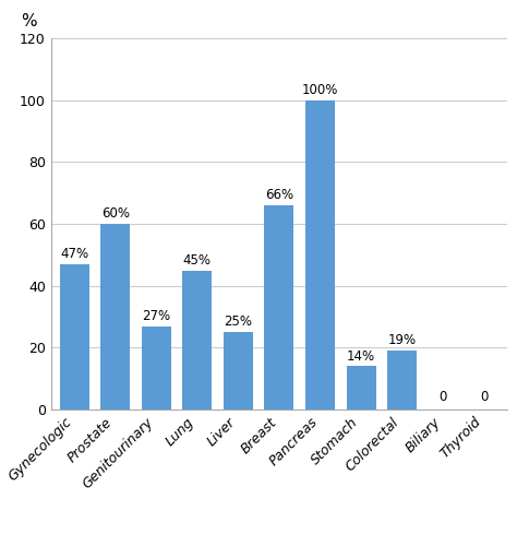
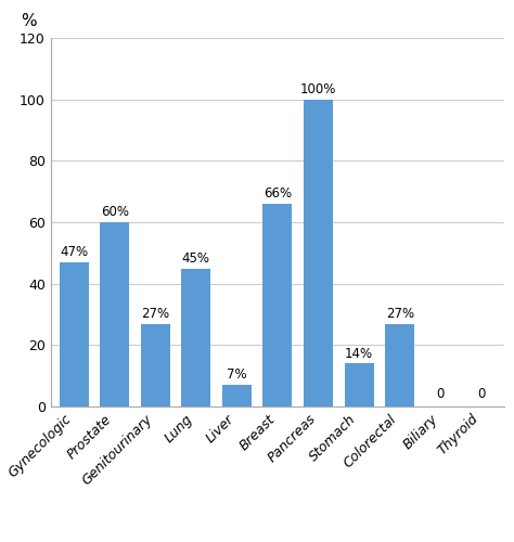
Liver: 25% -> 7%
Colorectal: 19% -> 27%
